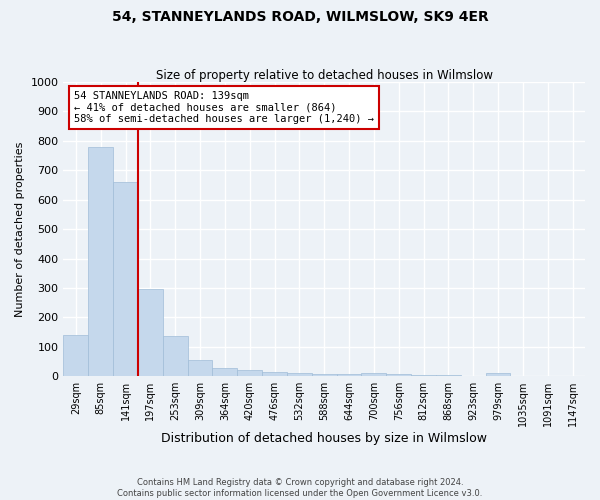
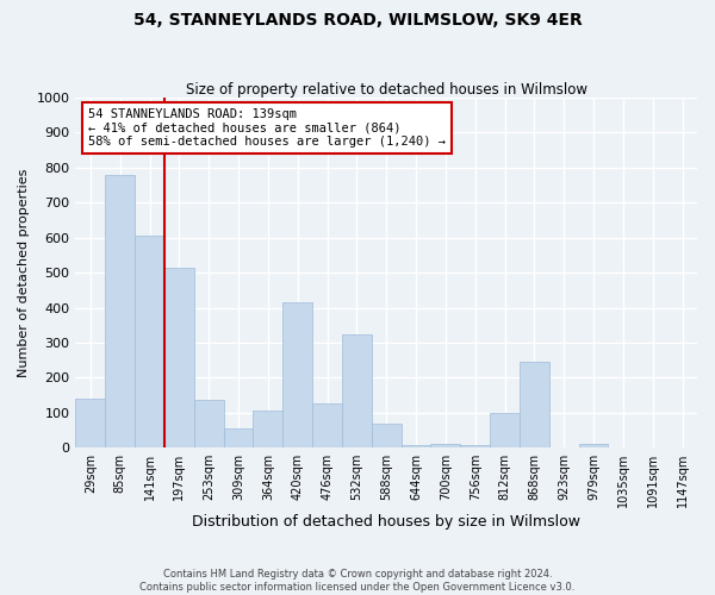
141sqm: 660 -> 605
197sqm: 295 -> 515
364sqm: 28 -> 105
420sqm: 20 -> 415
476sqm: 15 -> 125
532sqm: 10 -> 325
588sqm: 8 -> 70
812sqm: 5 -> 100
868sqm: 5 -> 245
